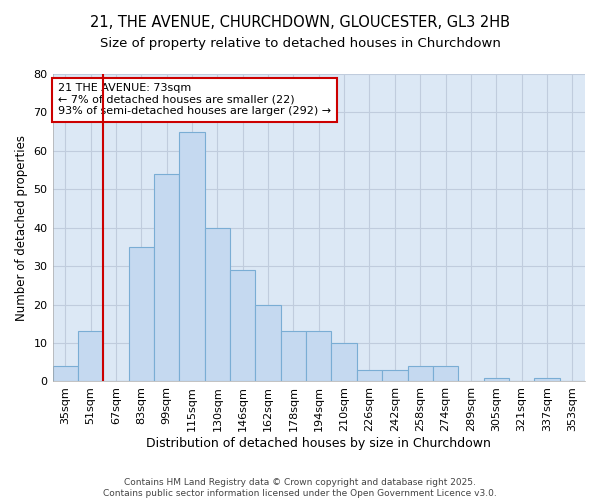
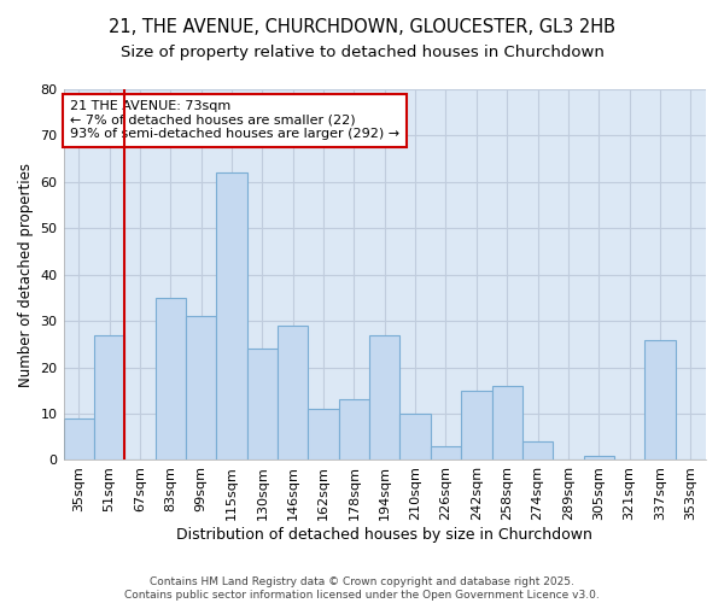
35sqm: 4 -> 9
51sqm: 13 -> 27
99sqm: 54 -> 31
115sqm: 65 -> 62
130sqm: 40 -> 24
162sqm: 20 -> 11
194sqm: 13 -> 27
242sqm: 3 -> 15
258sqm: 4 -> 16
337sqm: 1 -> 26
